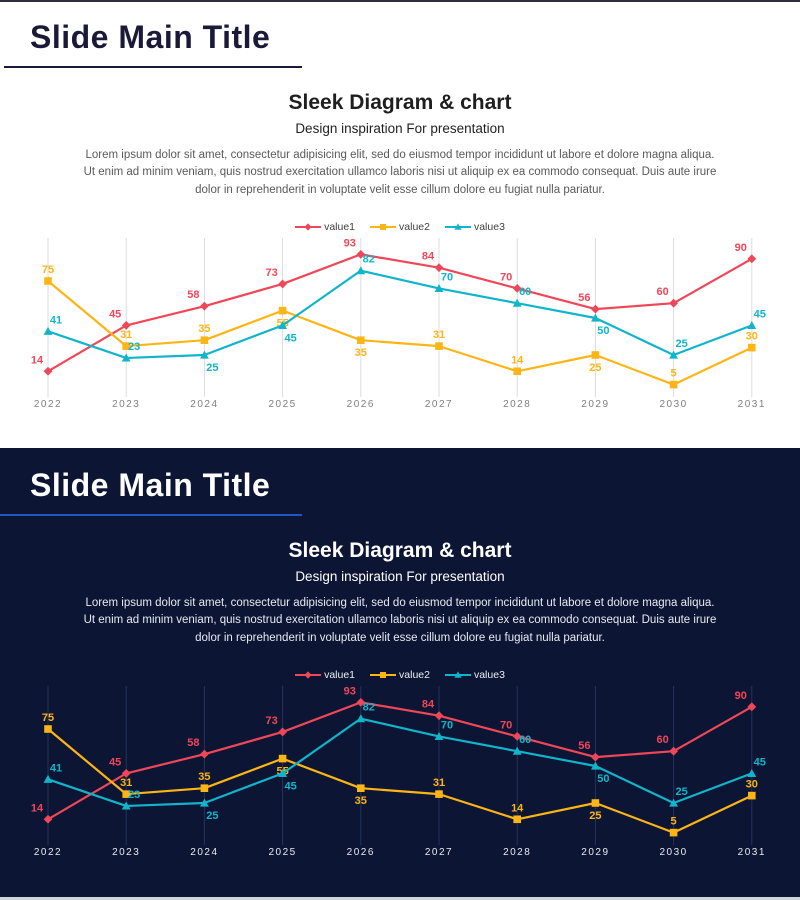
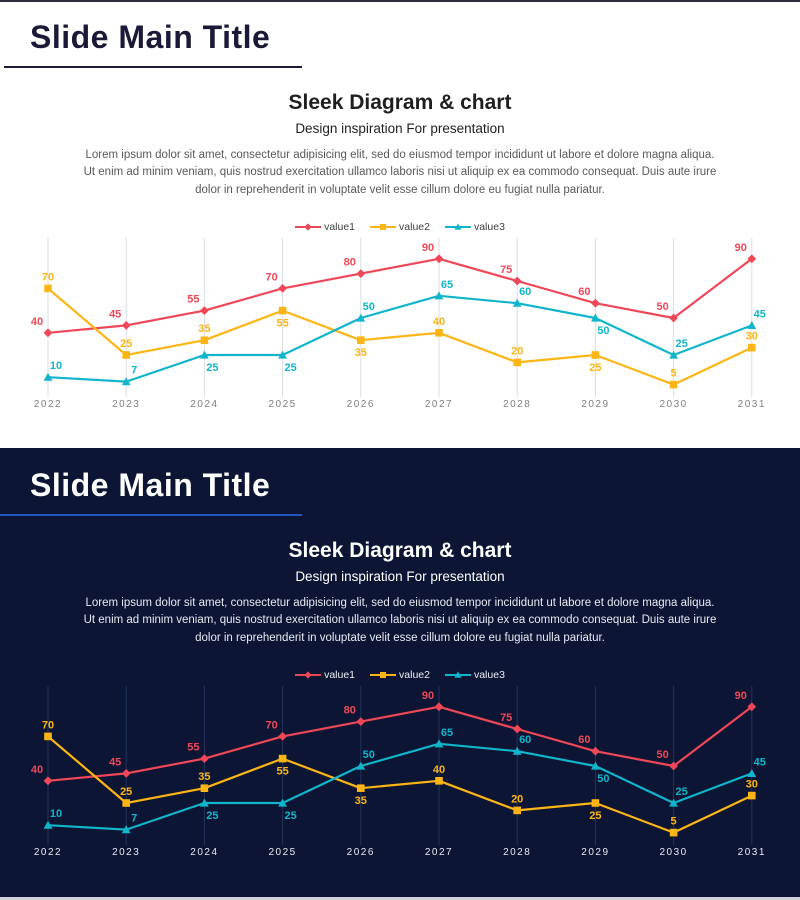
value1/2022: 14 -> 40
value2/2022: 75 -> 70
value3/2022: 41 -> 10
value2/2023: 31 -> 25
value3/2023: 23 -> 7
value1/2024: 58 -> 55
value1/2025: 73 -> 70
value3/2025: 45 -> 25
value1/2026: 93 -> 80
value3/2026: 82 -> 50
value1/2027: 84 -> 90
value2/2027: 31 -> 40
value3/2027: 70 -> 65
value1/2028: 70 -> 75
value2/2028: 14 -> 20
value1/2029: 56 -> 60
value1/2030: 60 -> 50
